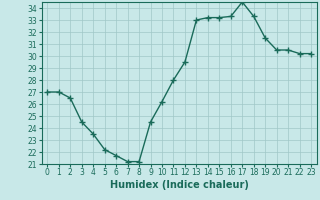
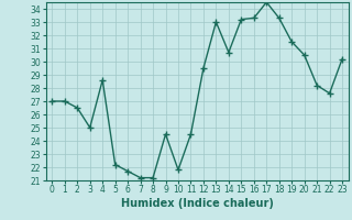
3: 24.5 -> 25.0
4: 23.5 -> 28.6
10: 26.2 -> 21.8
11: 28.0 -> 24.5
14: 33.2 -> 30.7
21: 30.5 -> 28.2
22: 30.2 -> 27.6
